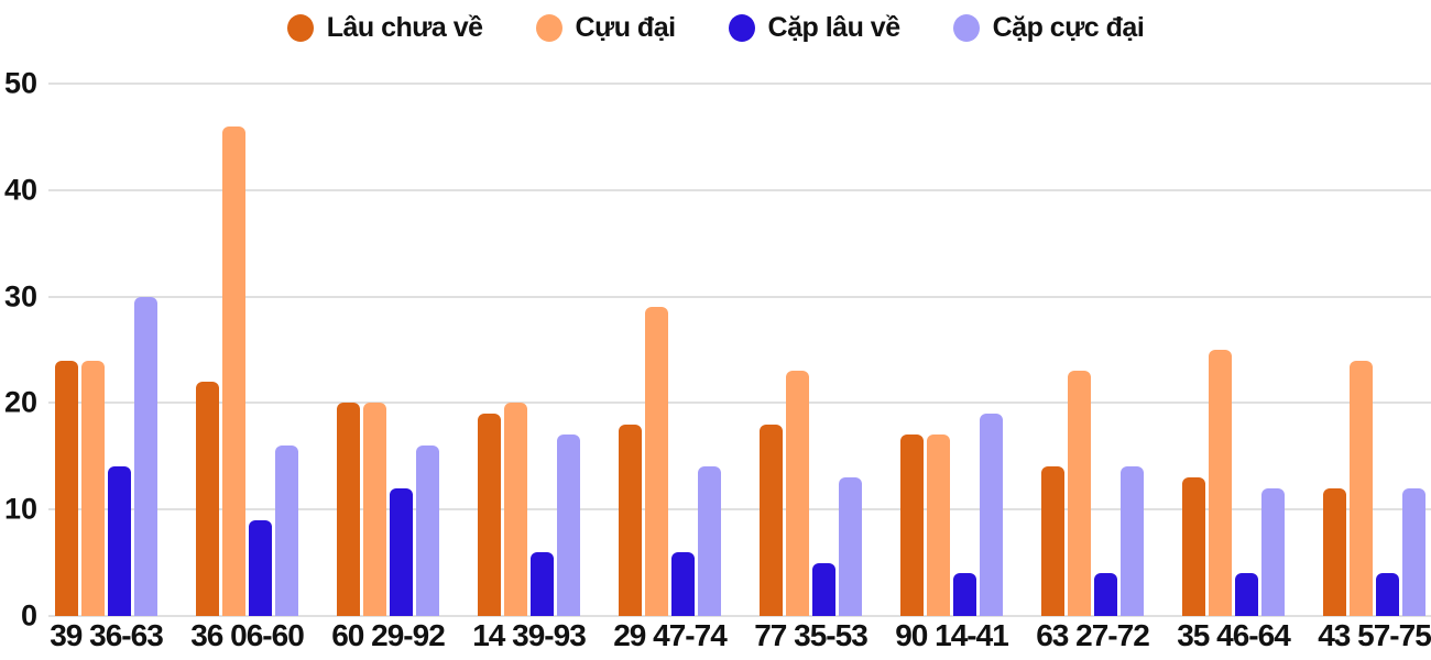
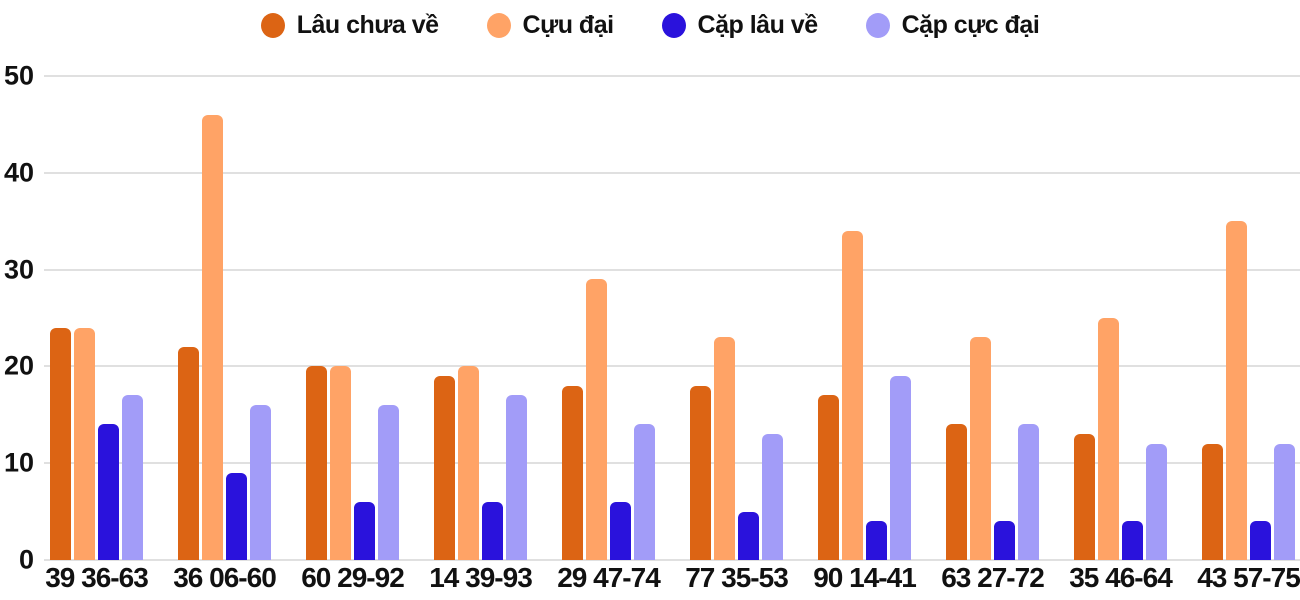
Cặp cực đại/39 36-63: 30 -> 17
Cặp lâu về/60 29-92: 12 -> 6
Cựu đại/90 14-41: 17 -> 34
Cựu đại/43 57-75: 24 -> 35
